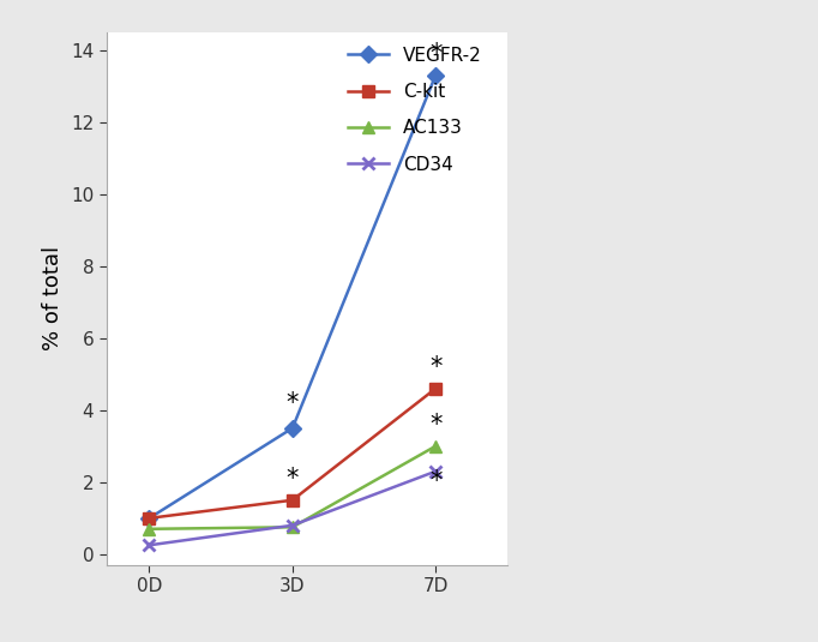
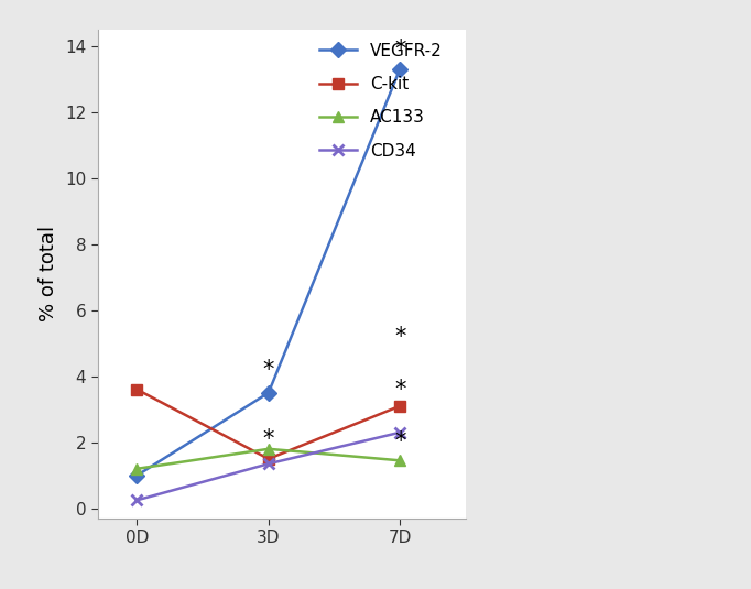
C-kit/0D: 1.0 -> 3.6
AC133/0D: 0.70 -> 1.20
AC133/3D: 0.75 -> 1.80
CD34/3D: 0.80 -> 1.35
C-kit/7D: 4.6 -> 3.1
AC133/7D: 3.00 -> 1.45
